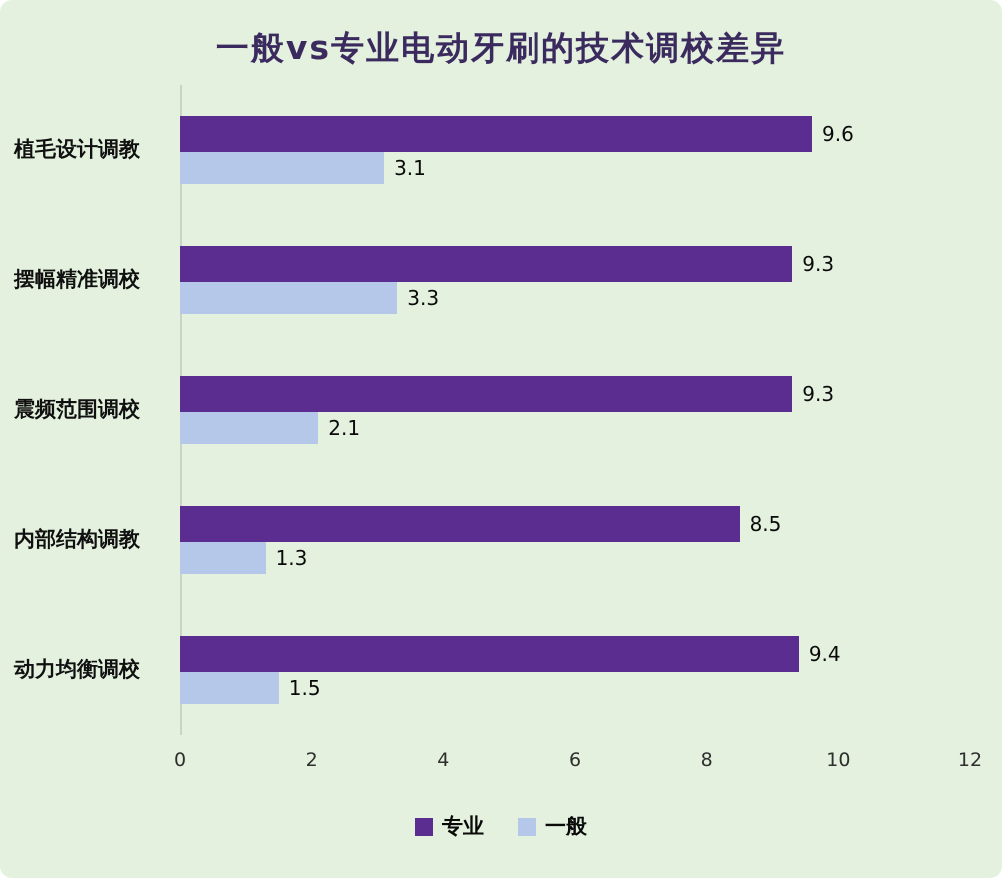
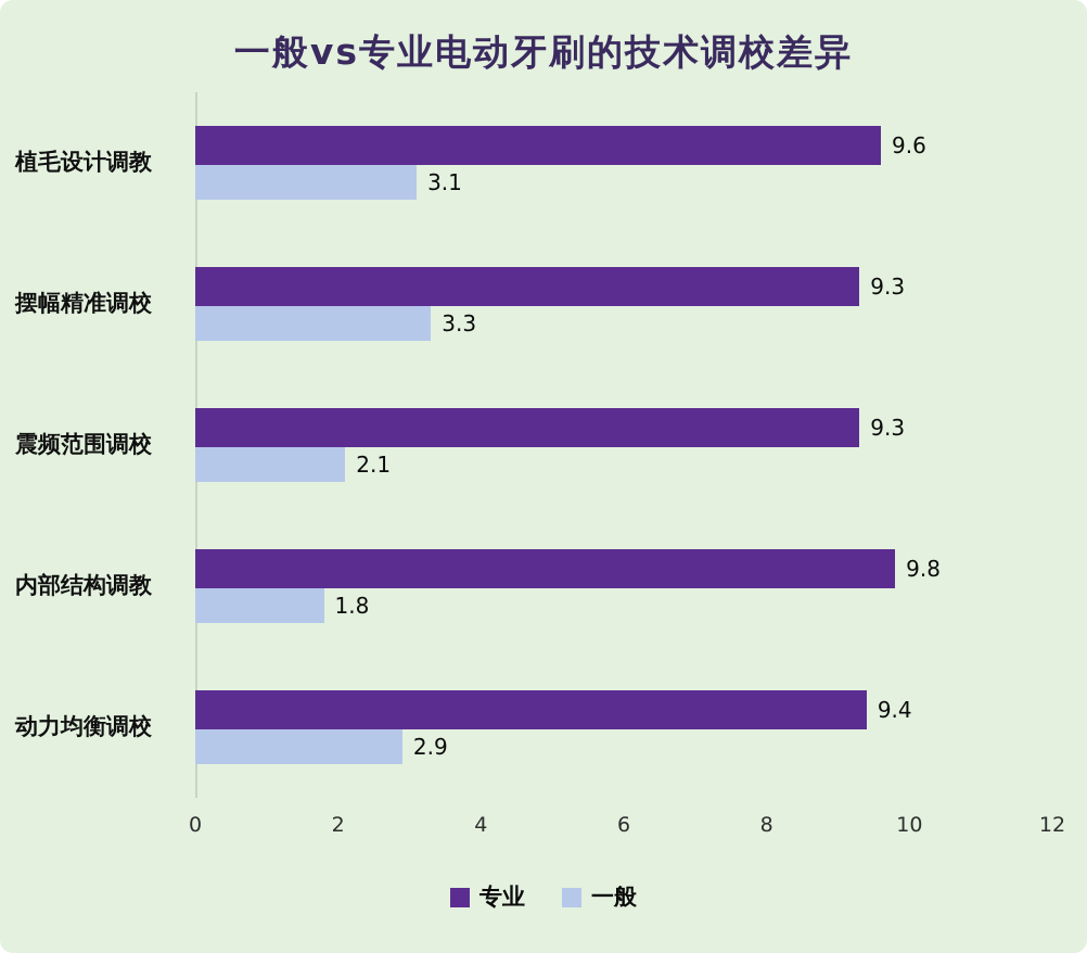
专业/内部结构调教: 8.5 -> 9.8
一般/内部结构调教: 1.3 -> 1.8
一般/动力均衡调校: 1.5 -> 2.9
